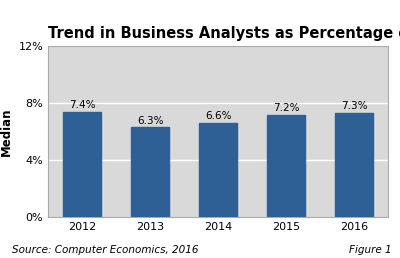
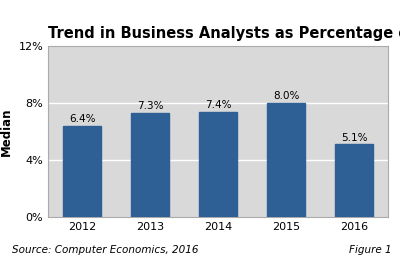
2012: 7.4% -> 6.4%
2013: 6.3% -> 7.3%
2014: 6.6% -> 7.4%
2015: 7.2% -> 8.0%
2016: 7.3% -> 5.1%
